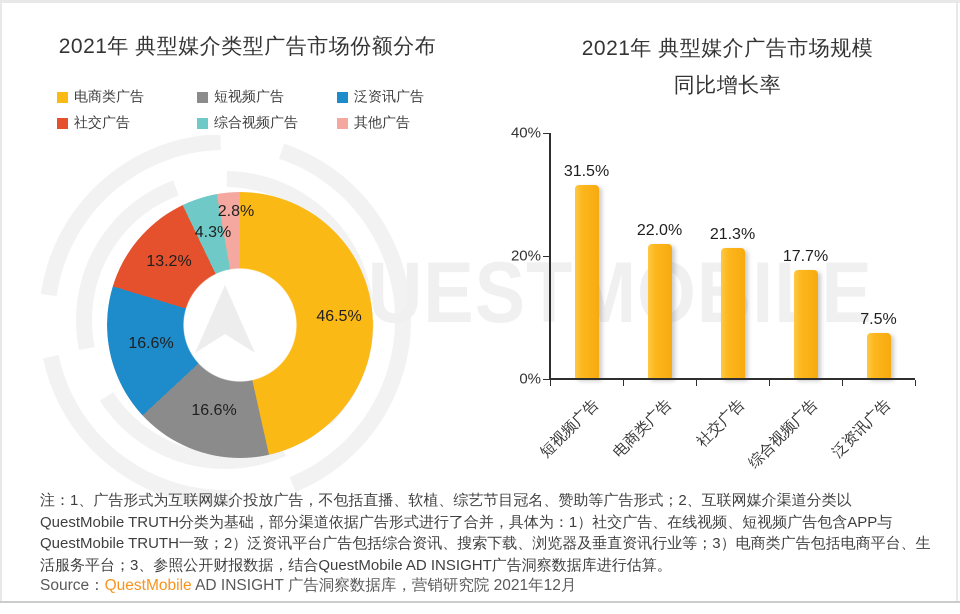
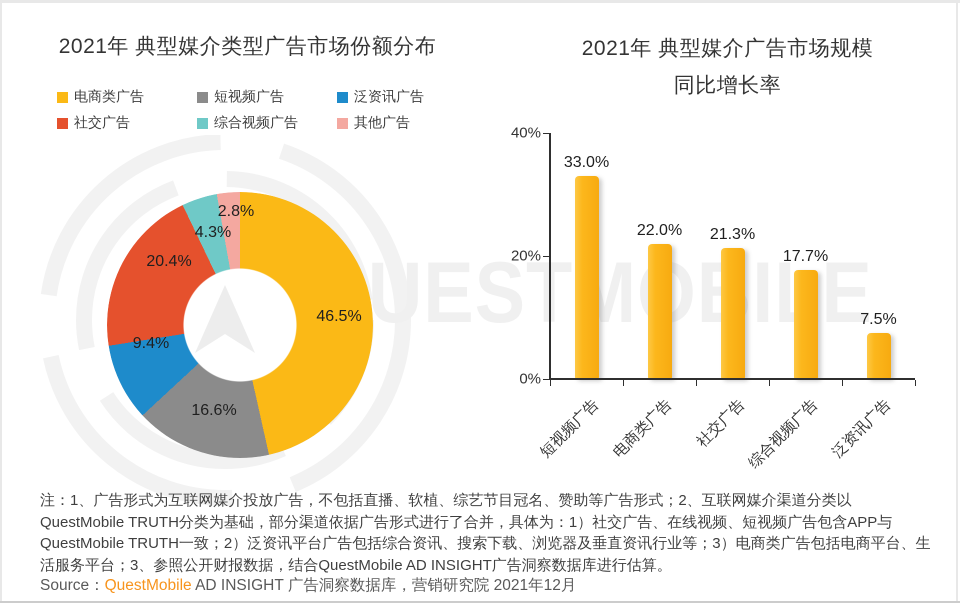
2021年 典型媒介类型广告市场份额分布/泛资讯广告: 16.6% -> 9.4%
2021年 典型媒介类型广告市场份额分布/社交广告: 13.2% -> 20.4%
2021年 典型媒介广告市场规模 同比增长率/短视频广告: 31.5% -> 33.0%
